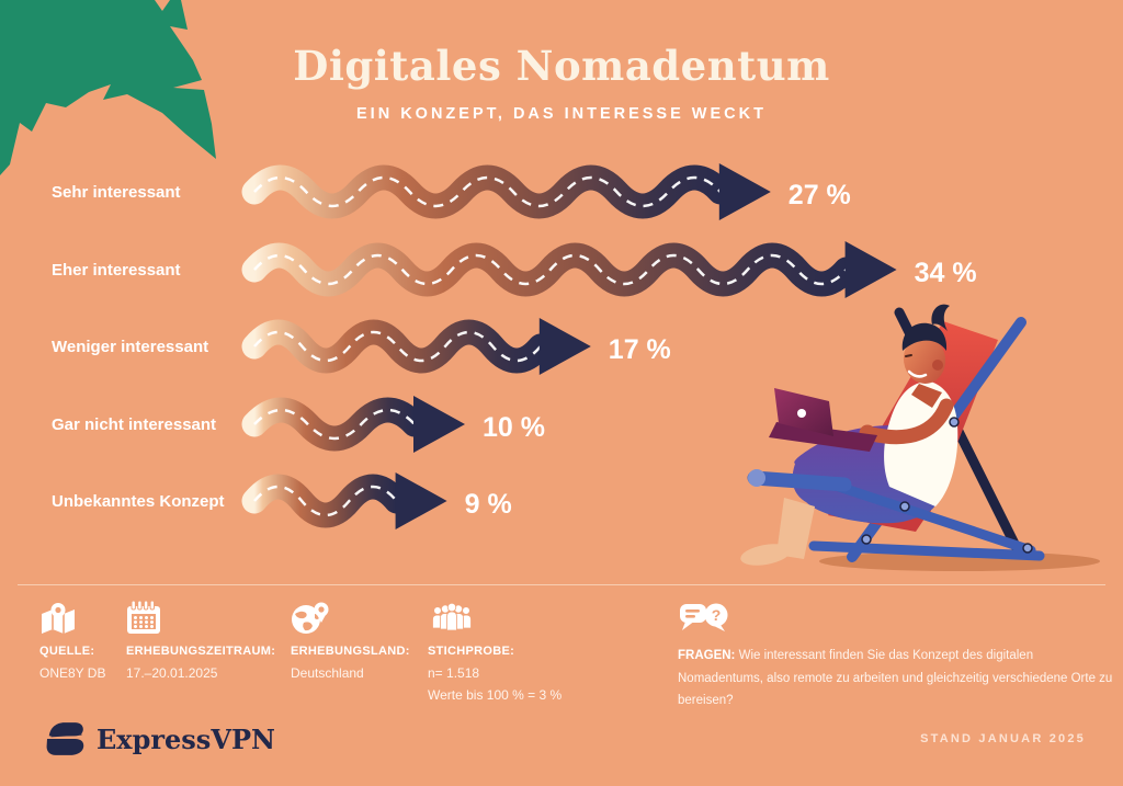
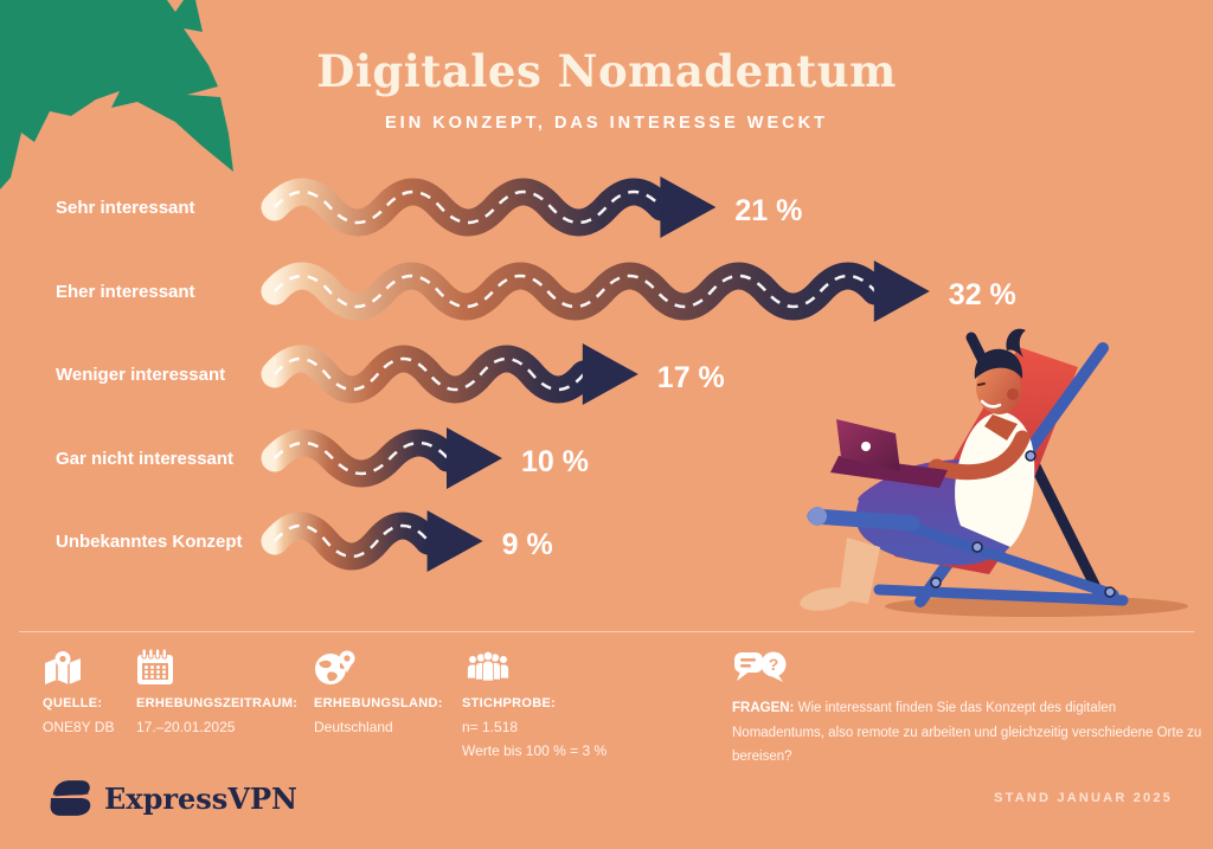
Sehr interessant: 27 -> 21
Eher interessant: 34 -> 32
